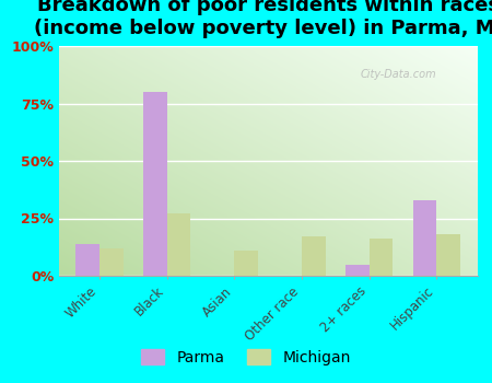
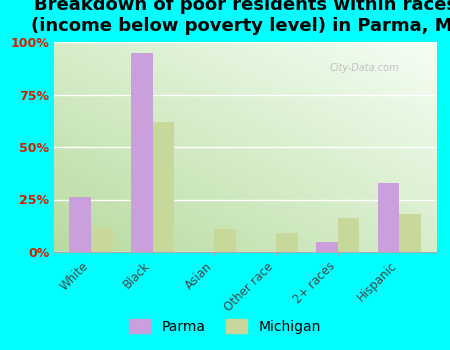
Parma/White: 14% -> 26%
Parma/Black: 80% -> 95%
Michigan/Black: 27% -> 62%
Michigan/Other race: 17% -> 9%
